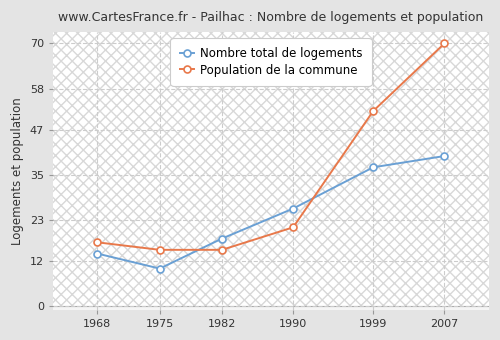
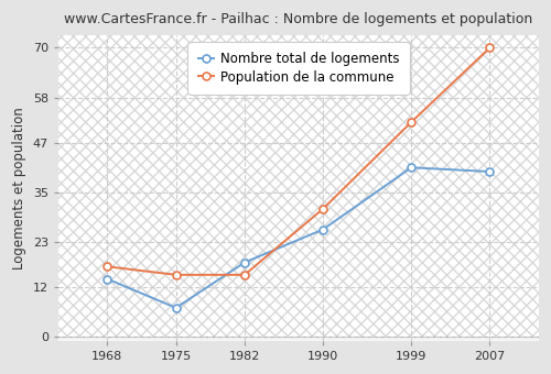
Nombre total de logements/1975: 10 -> 7
Population de la commune/1990: 21 -> 31
Nombre total de logements/1999: 37 -> 41
